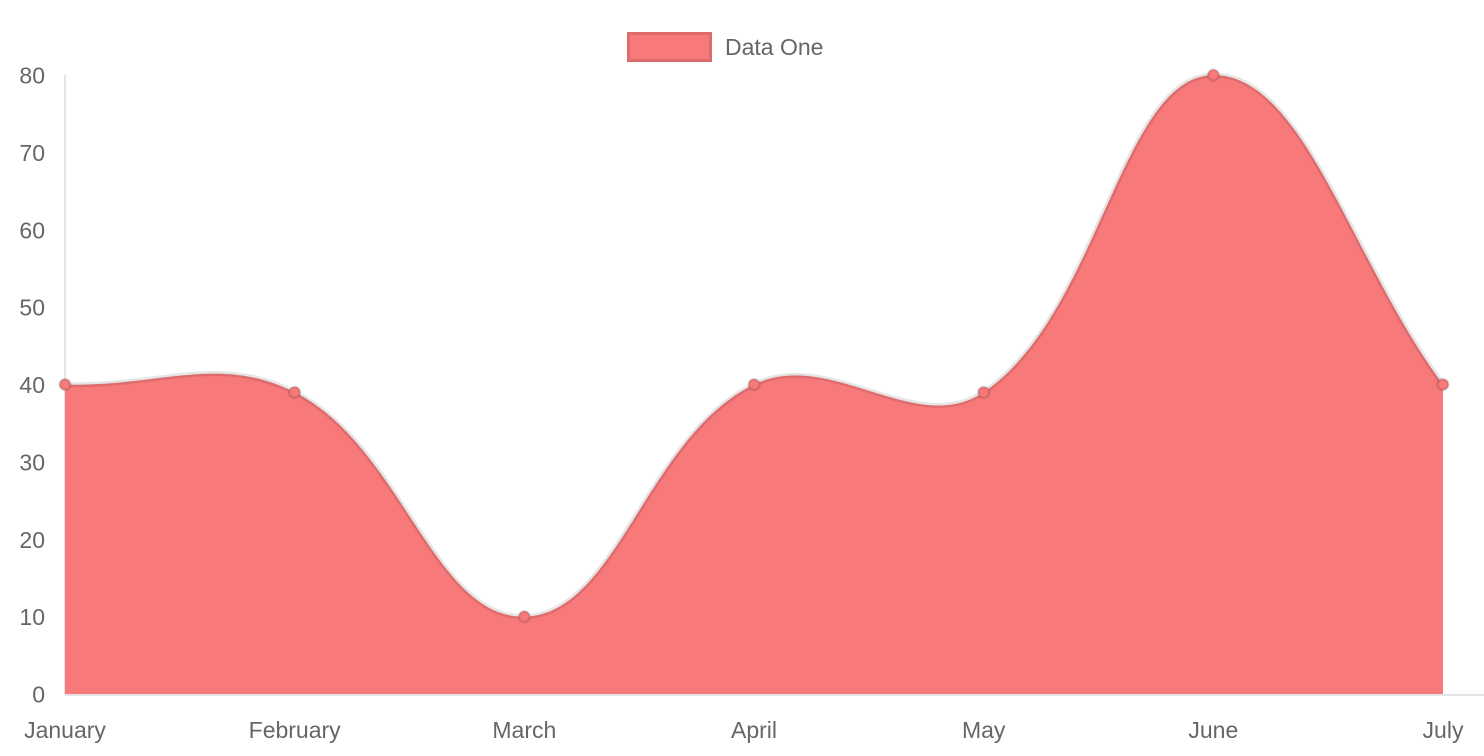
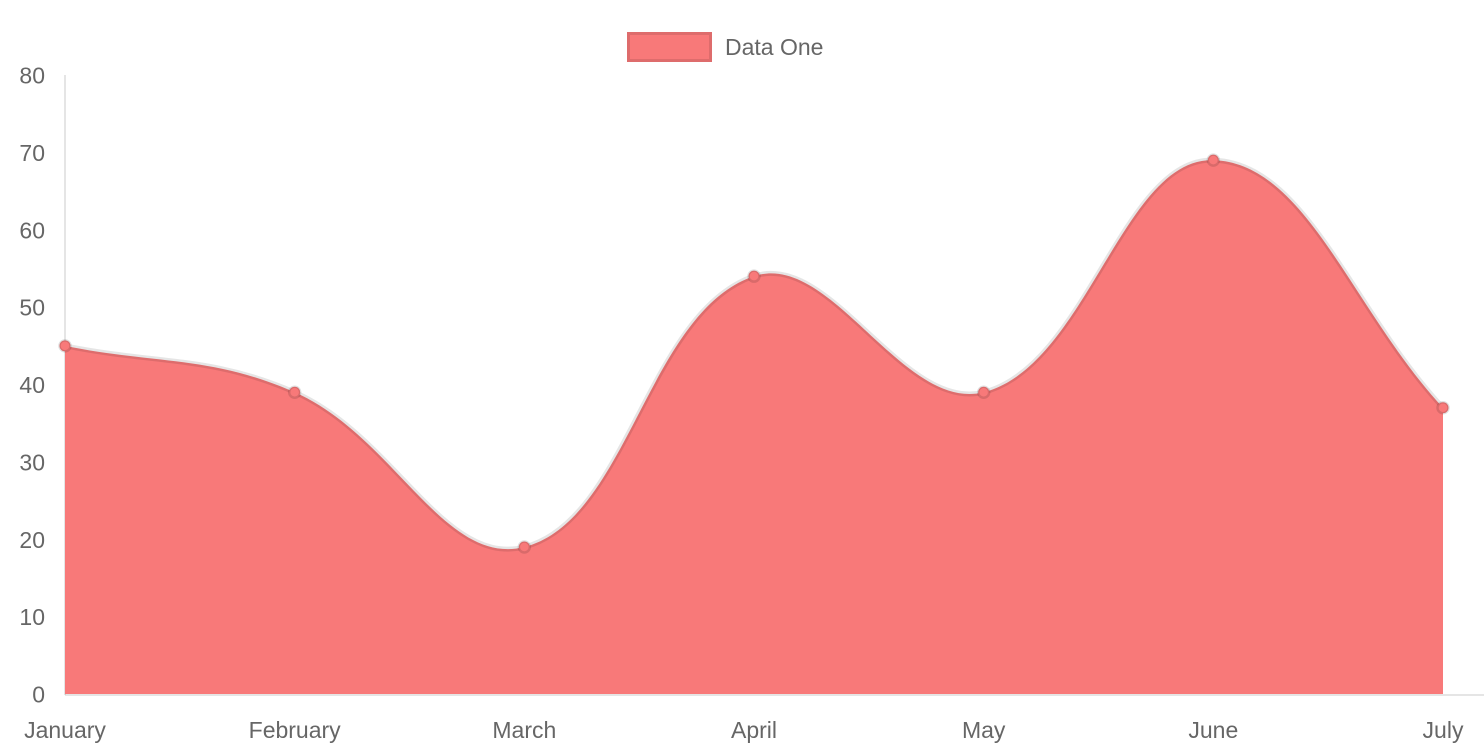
January: 40 -> 45
March: 10 -> 19
April: 40 -> 54
June: 80 -> 69
July: 40 -> 37
